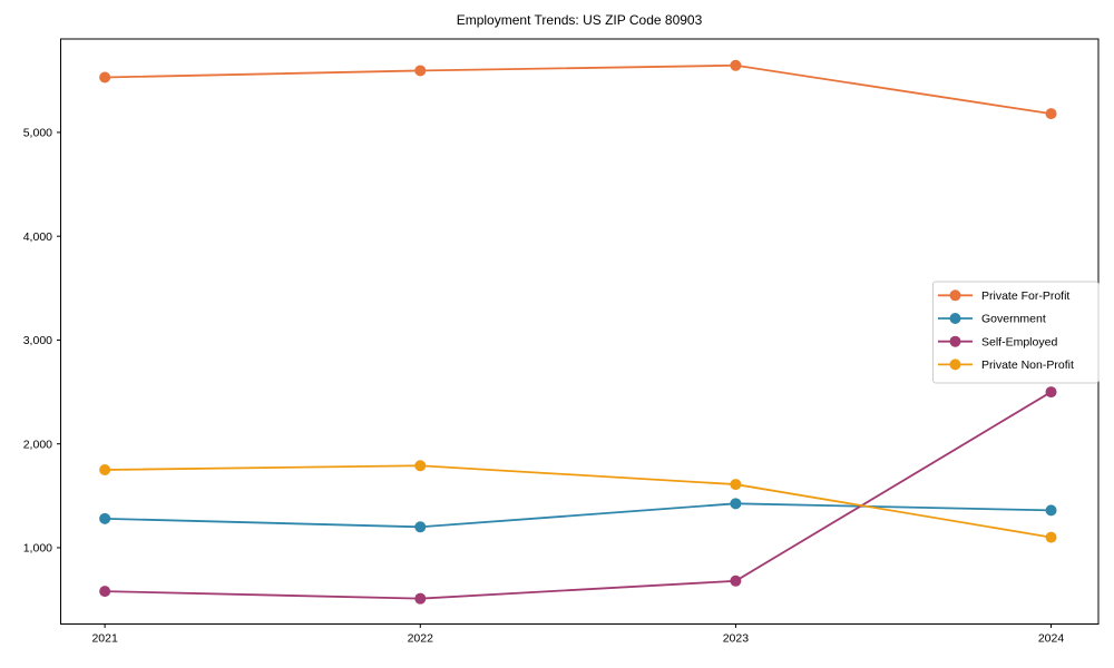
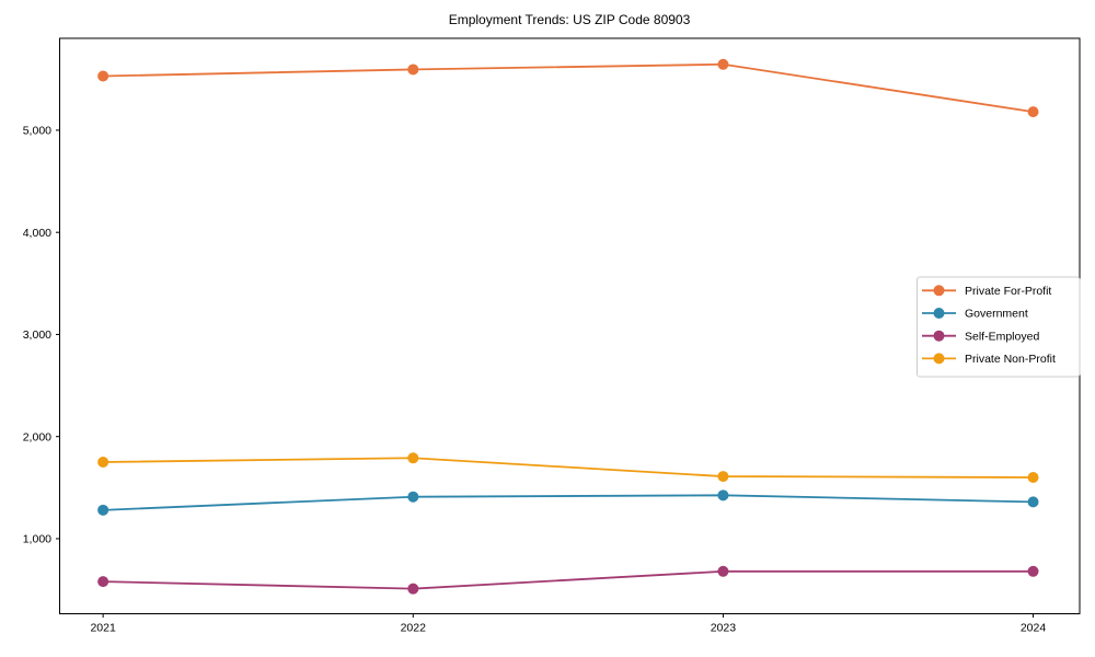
Government/2022: 1200 -> 1400
Self-Employed/2024: 2500 -> 700
Private Non-Profit/2024: 1100 -> 1600
